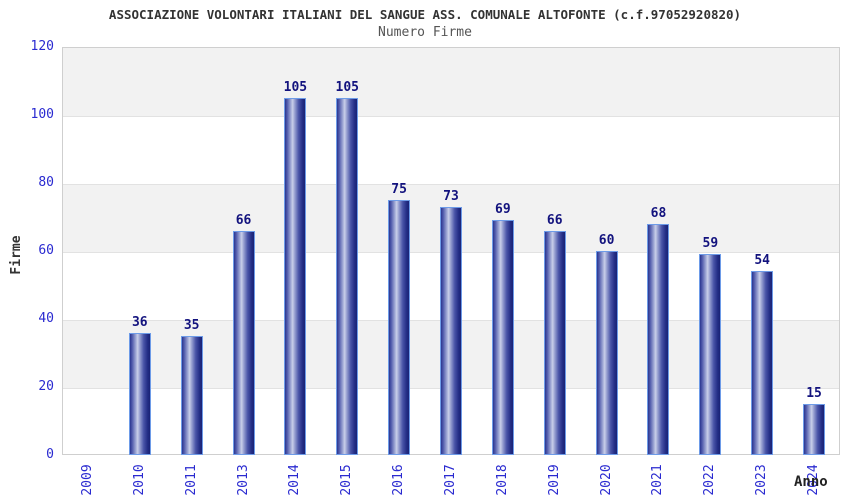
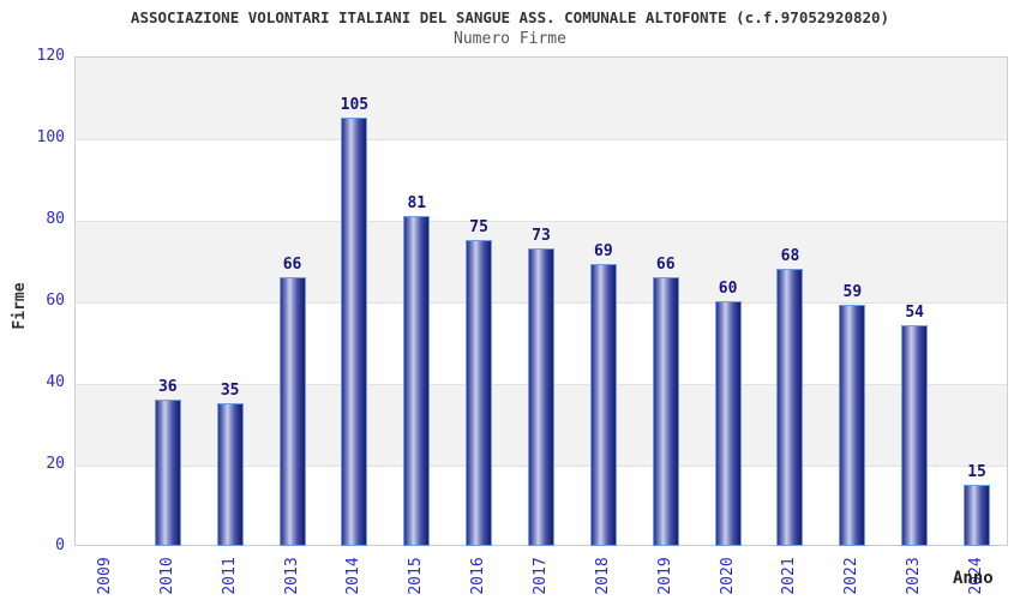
2015: 105 -> 81
